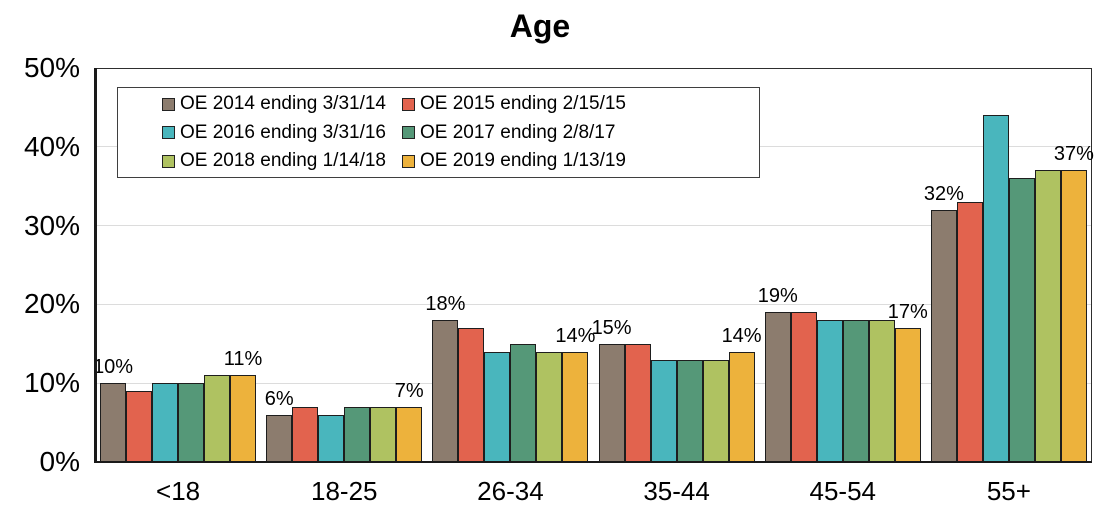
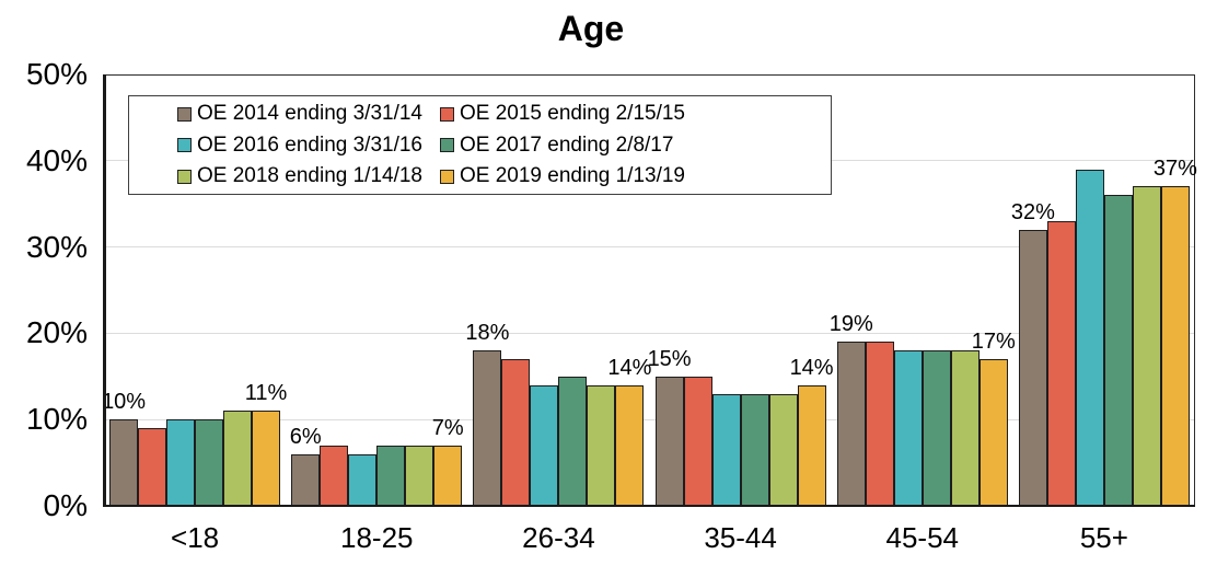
OE 2016 ending 3/31/16/55+: 44% -> 39%
